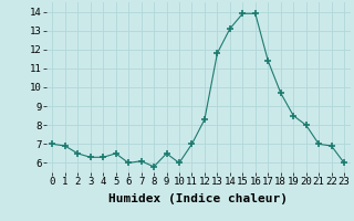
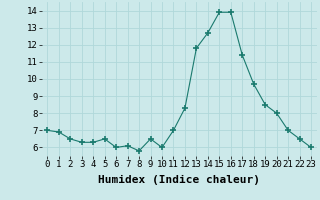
14: 13.1 -> 12.7
22: 6.9 -> 6.5
